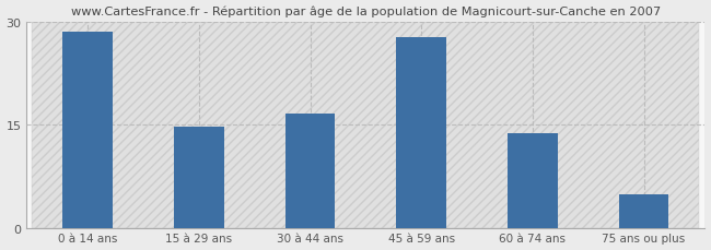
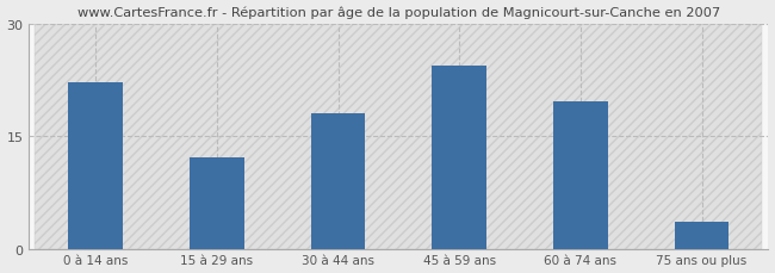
0 à 14 ans: 28.5 -> 22.2
15 à 29 ans: 14.7 -> 12.2
30 à 44 ans: 16.7 -> 18.0
45 à 59 ans: 27.8 -> 24.4
60 à 74 ans: 13.8 -> 19.6
75 ans ou plus: 4.8 -> 3.6
